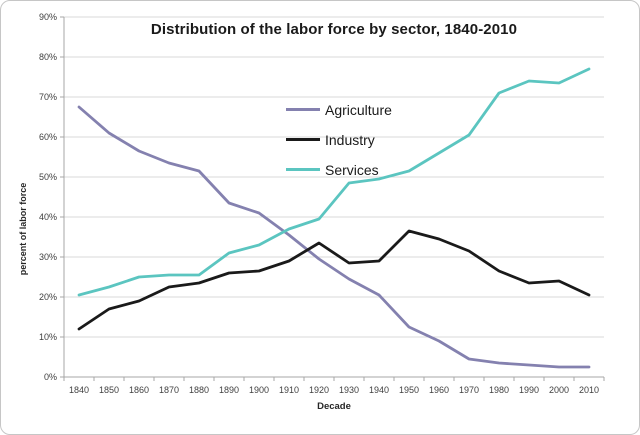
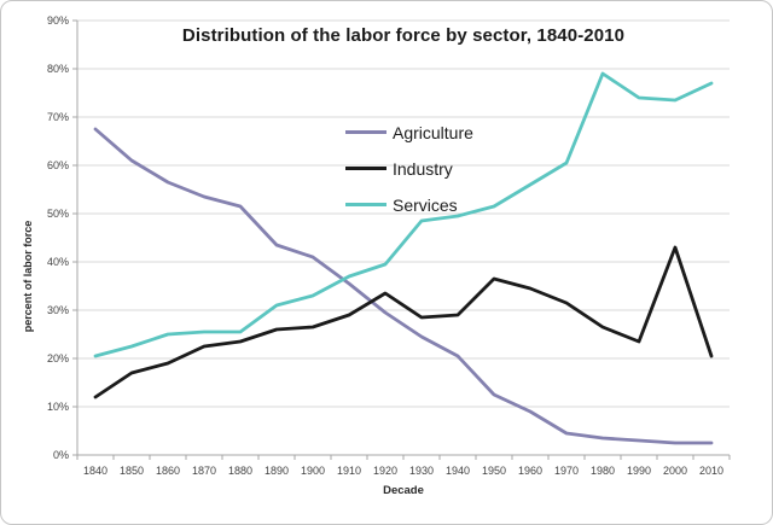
Services/1980: 71% -> 79%
Industry/2000: 24% -> 43%
